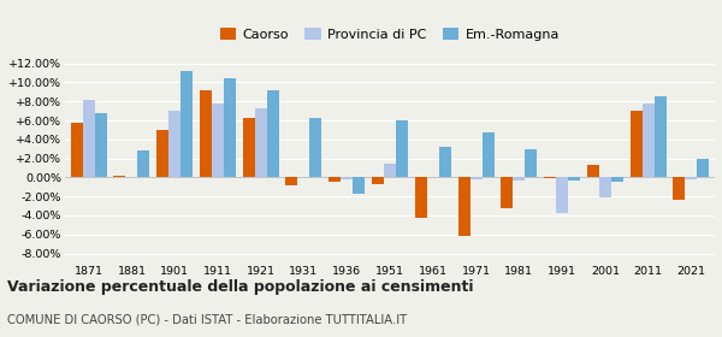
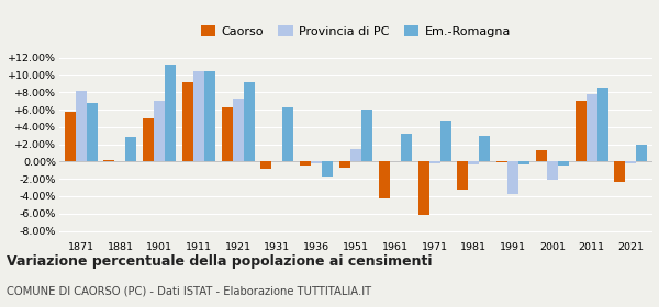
Provincia di PC/1911: 7.8% -> 10.4%
